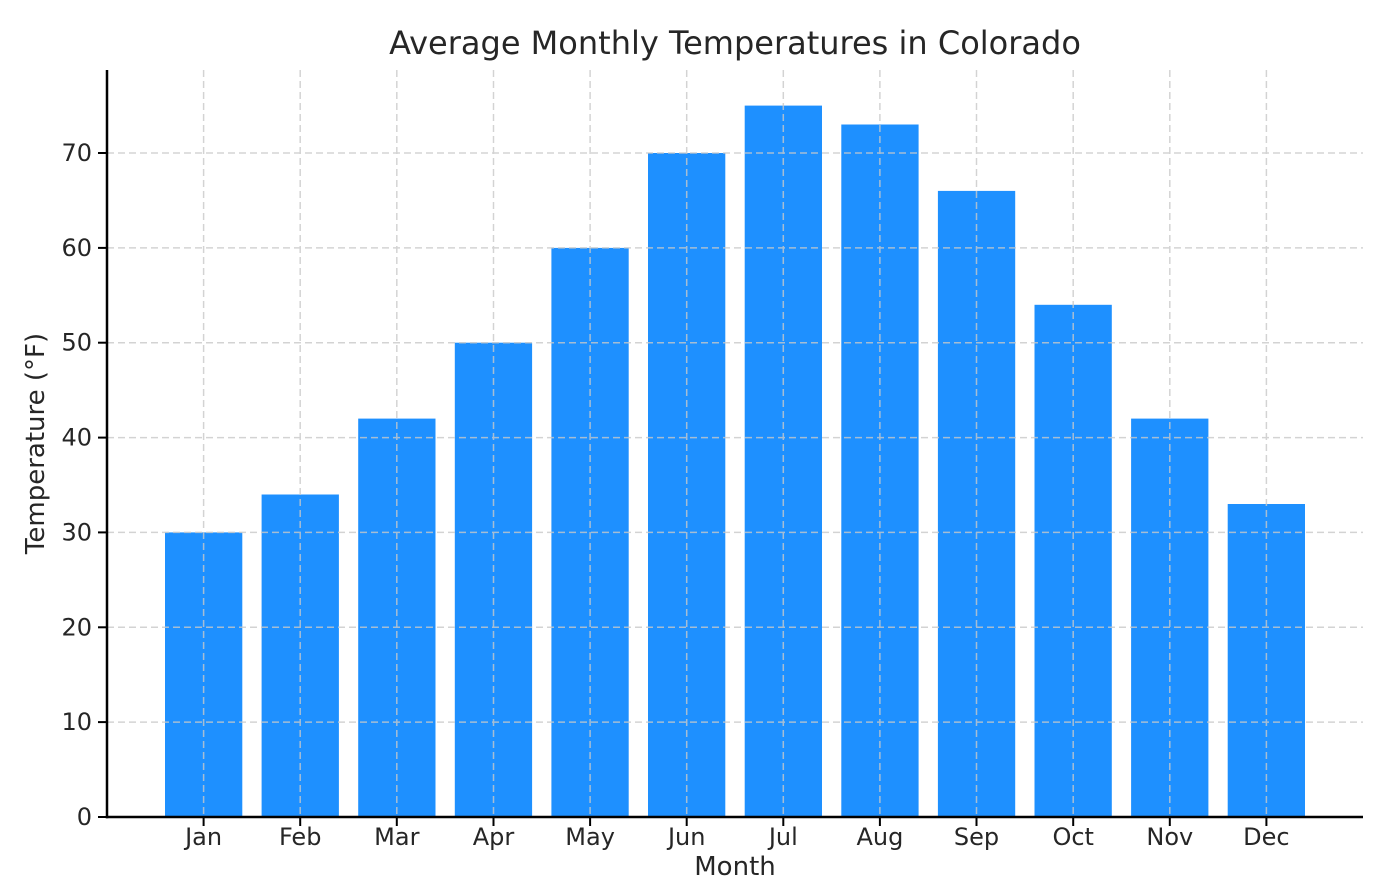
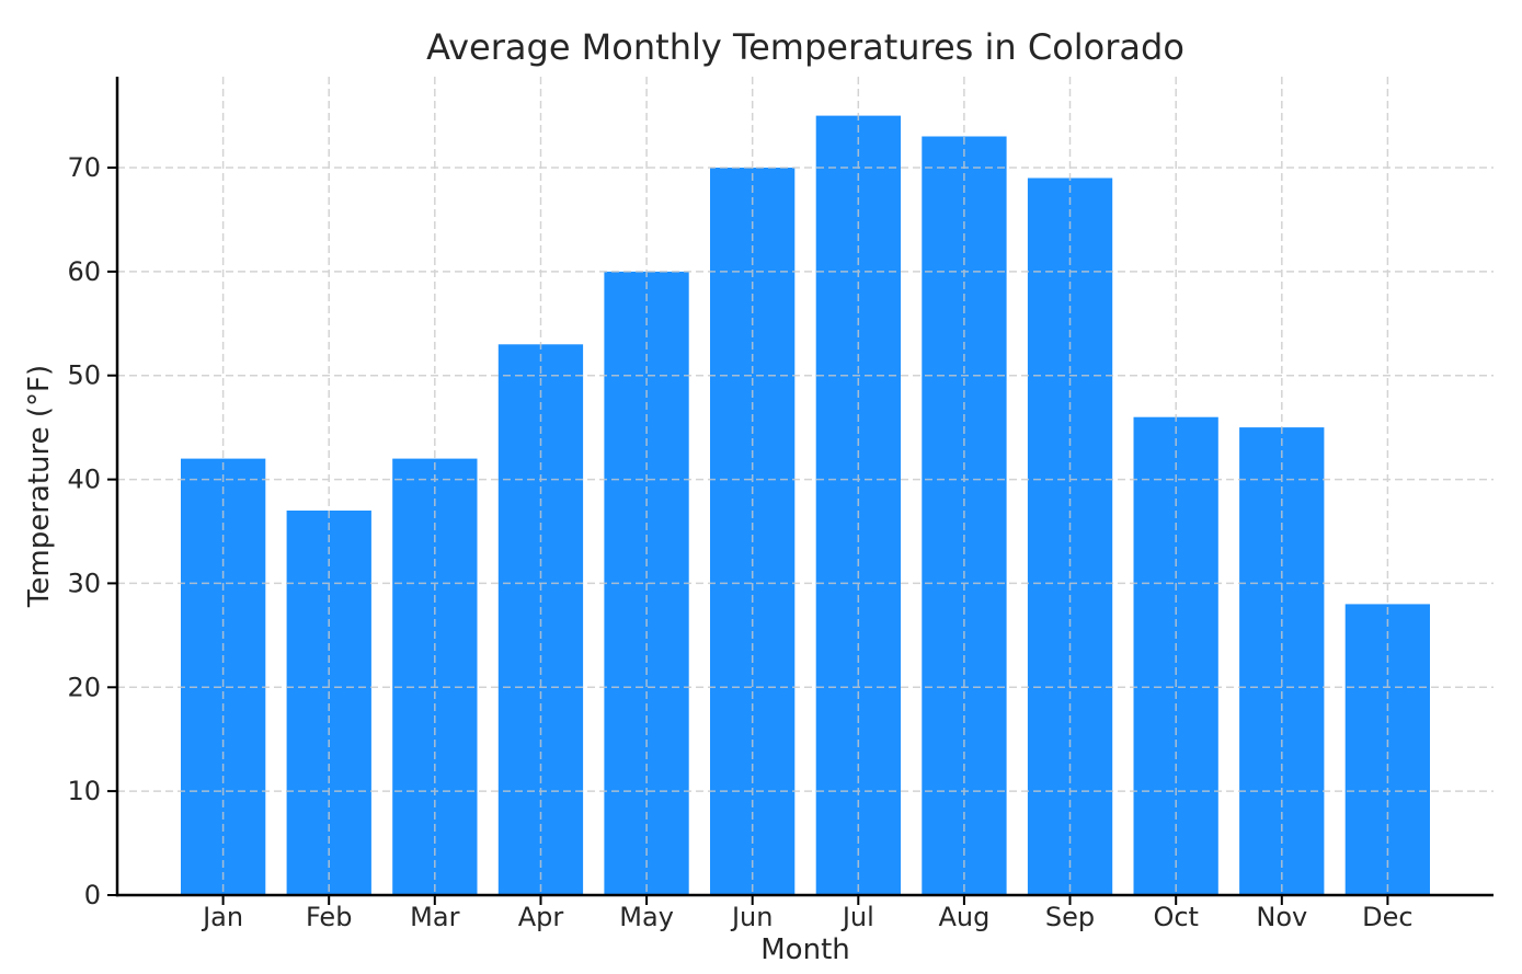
Jan: 30 -> 42
Feb: 34 -> 37
Apr: 50 -> 53
Sep: 66 -> 69
Oct: 54 -> 46
Nov: 42 -> 45
Dec: 33 -> 28
